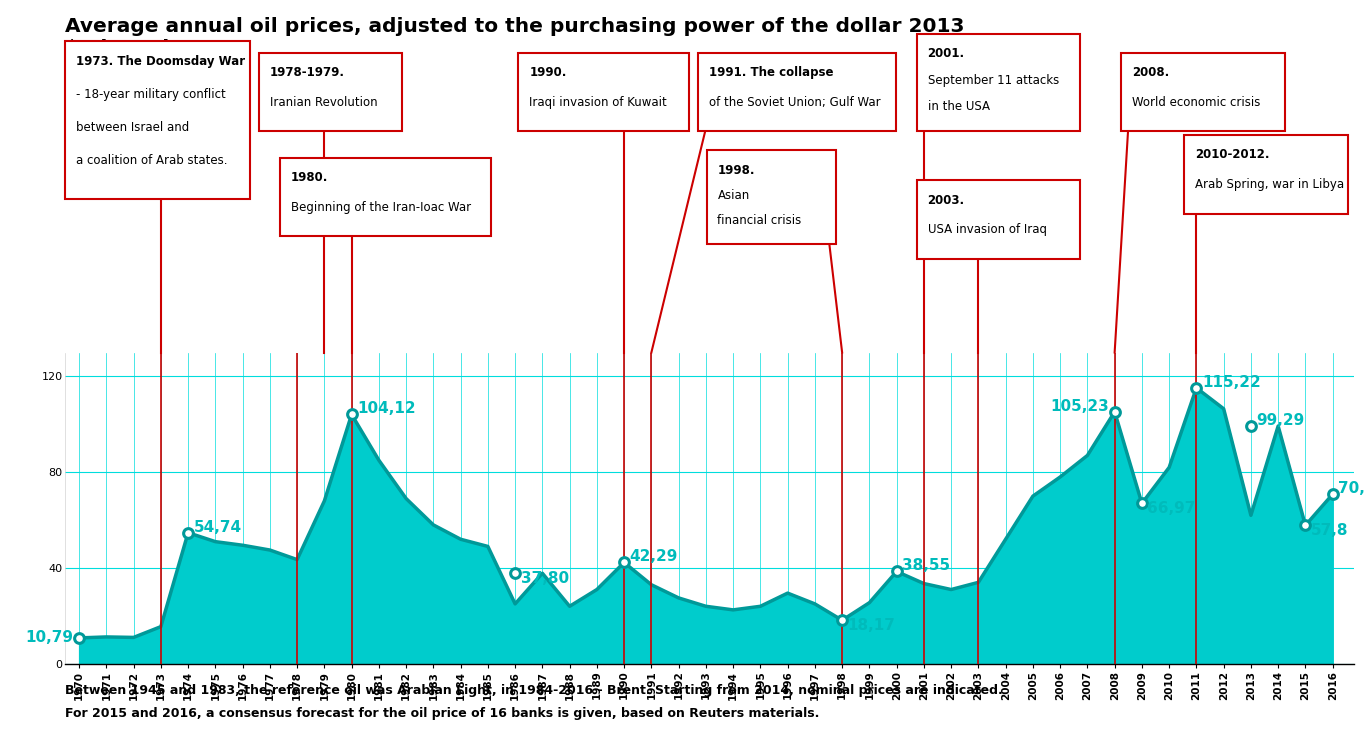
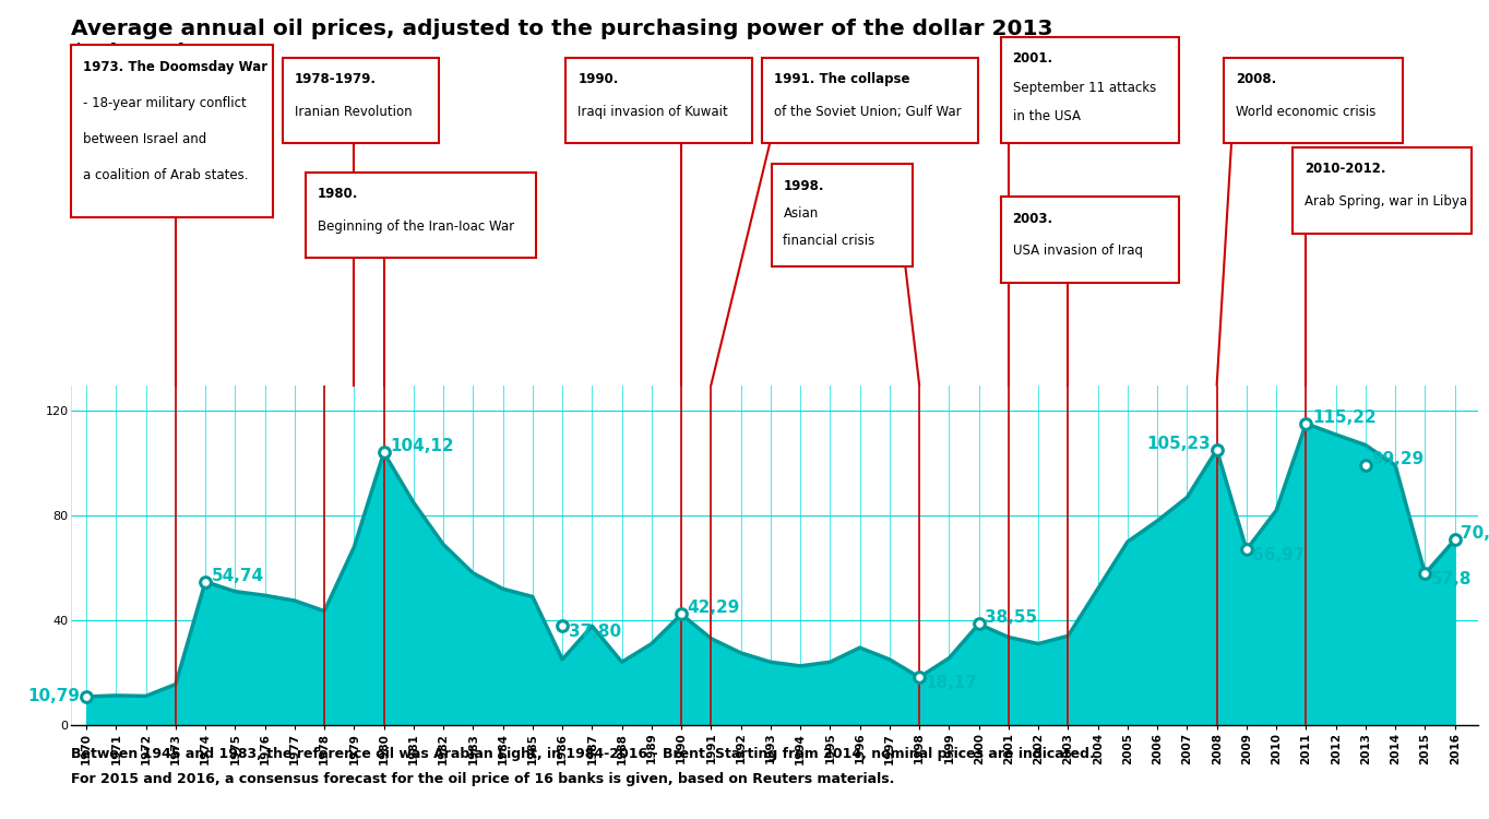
2012: 106.5 -> 111.0
2013: 62.0 -> 107.0
